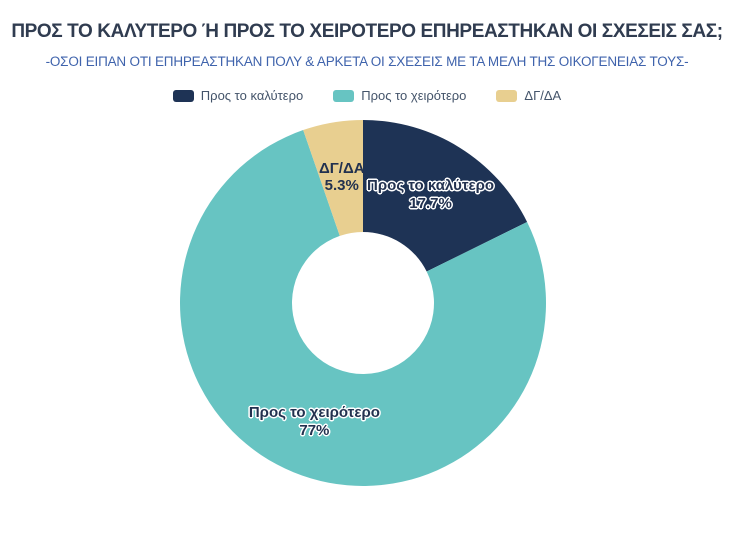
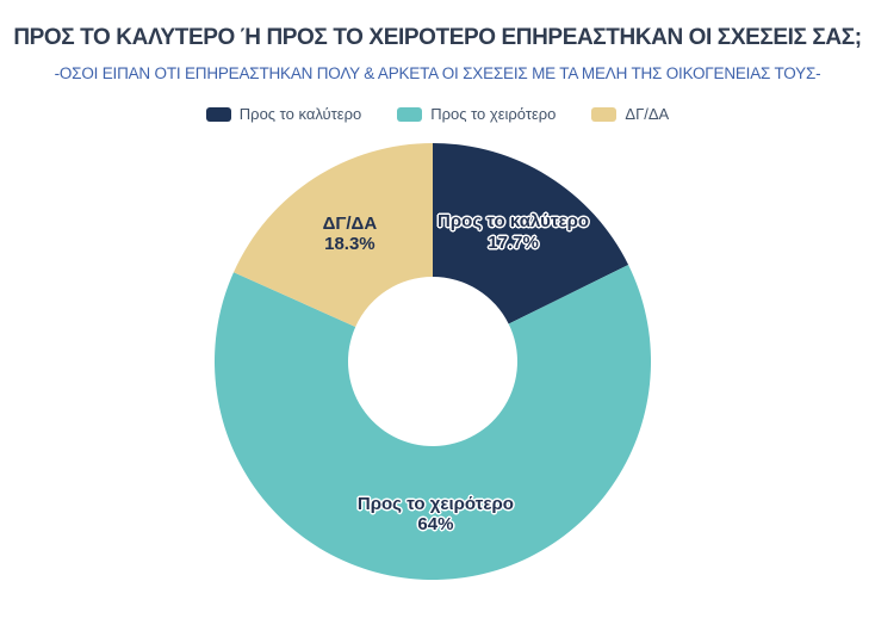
Προς το χειρότερο: 77% -> 64%
ΔΓ/ΔΑ: 5.3% -> 18.3%
